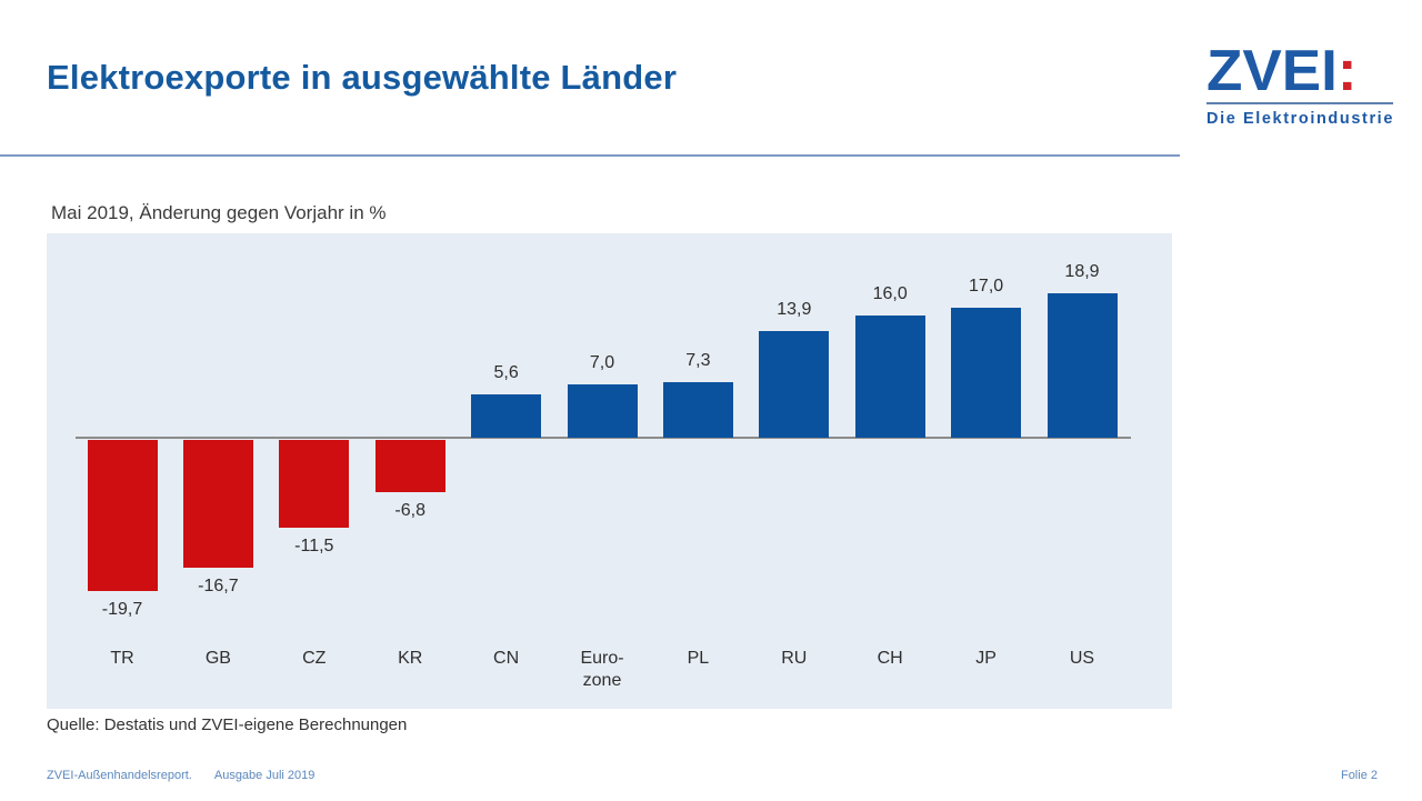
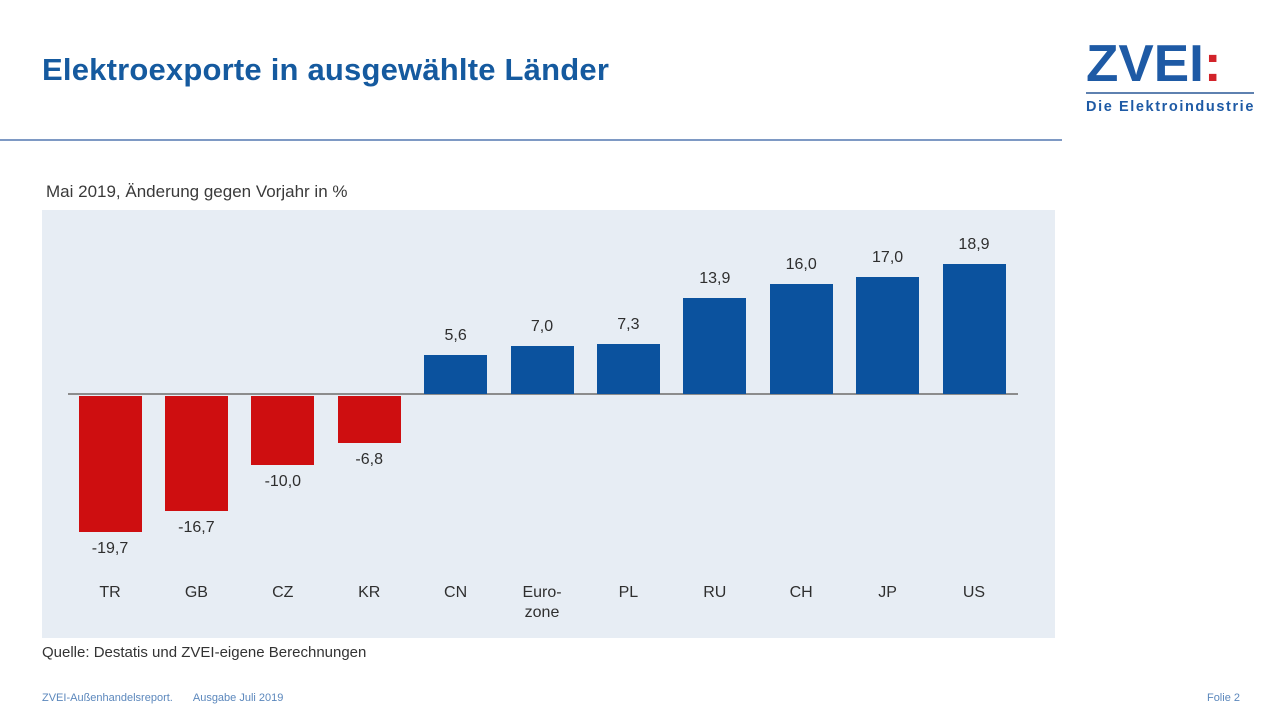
CZ: -11,5 -> -10,0
